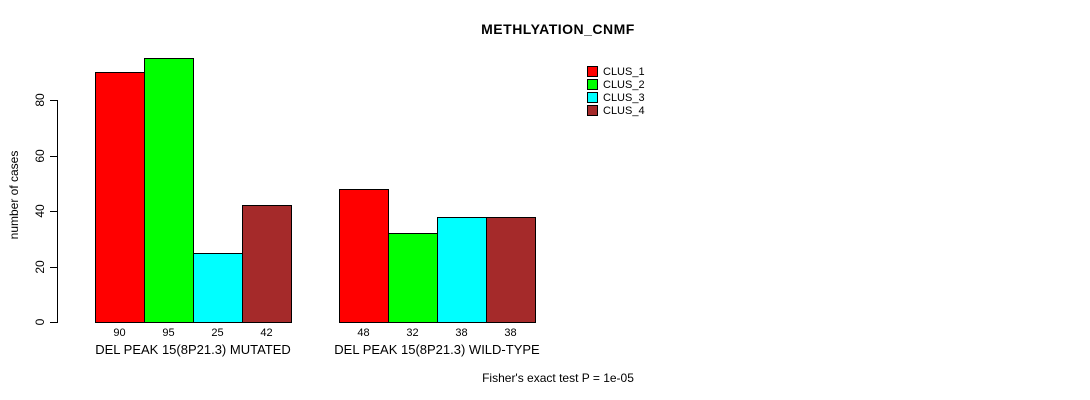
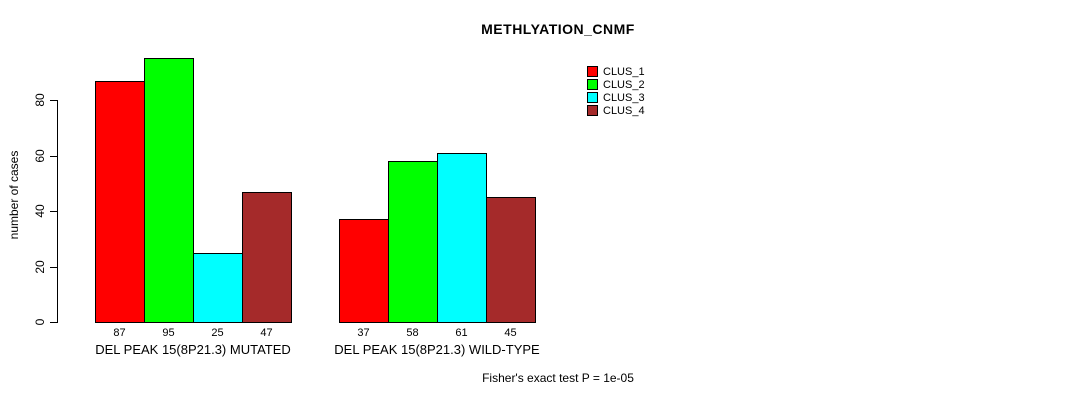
CLUS_1/DEL PEAK 15(8P21.3) MUTATED: 90 -> 87
CLUS_4/DEL PEAK 15(8P21.3) MUTATED: 42 -> 47
CLUS_1/DEL PEAK 15(8P21.3) WILD-TYPE: 48 -> 37
CLUS_2/DEL PEAK 15(8P21.3) WILD-TYPE: 32 -> 58
CLUS_3/DEL PEAK 15(8P21.3) WILD-TYPE: 38 -> 61
CLUS_4/DEL PEAK 15(8P21.3) WILD-TYPE: 38 -> 45
